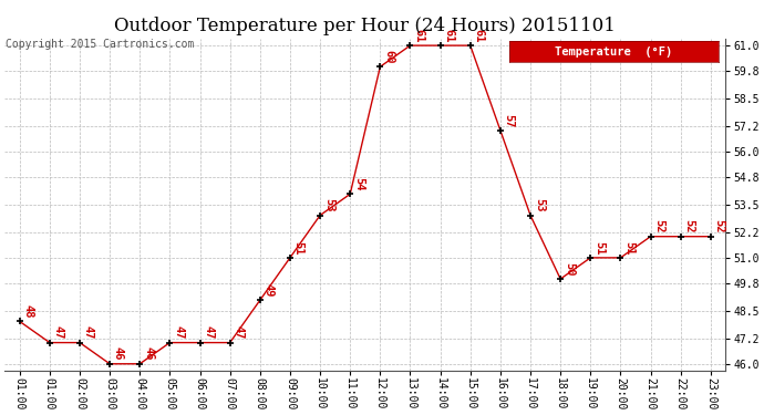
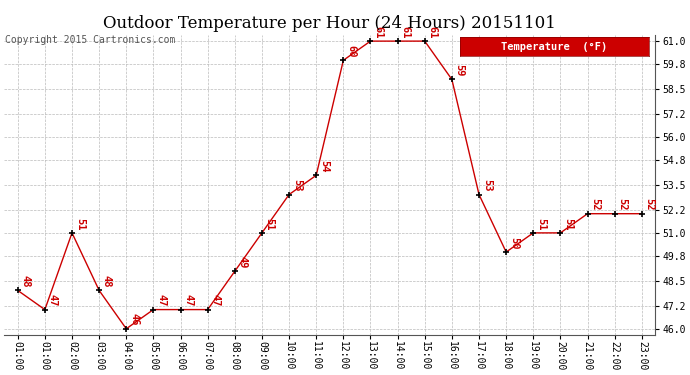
02:00: 47 -> 51
03:00: 46 -> 48
16:00: 57 -> 59
